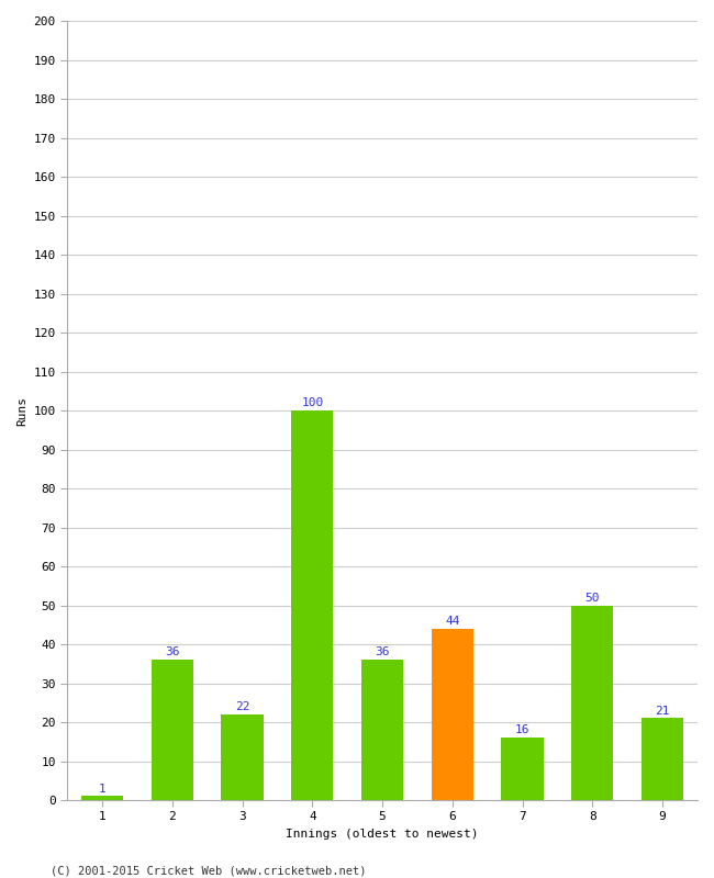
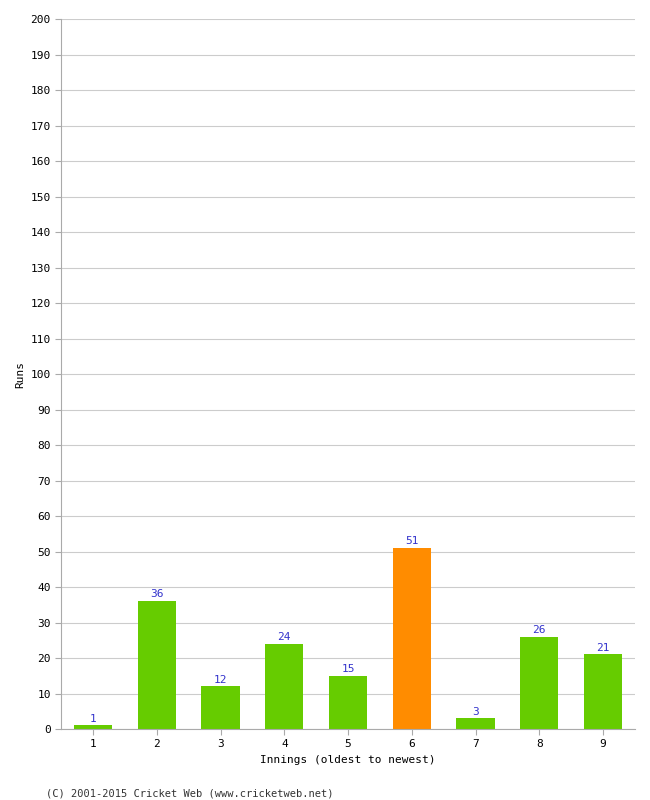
3: 22 -> 12
4: 100 -> 24
5: 36 -> 15
6: 44 -> 51
7: 16 -> 3
8: 50 -> 26
